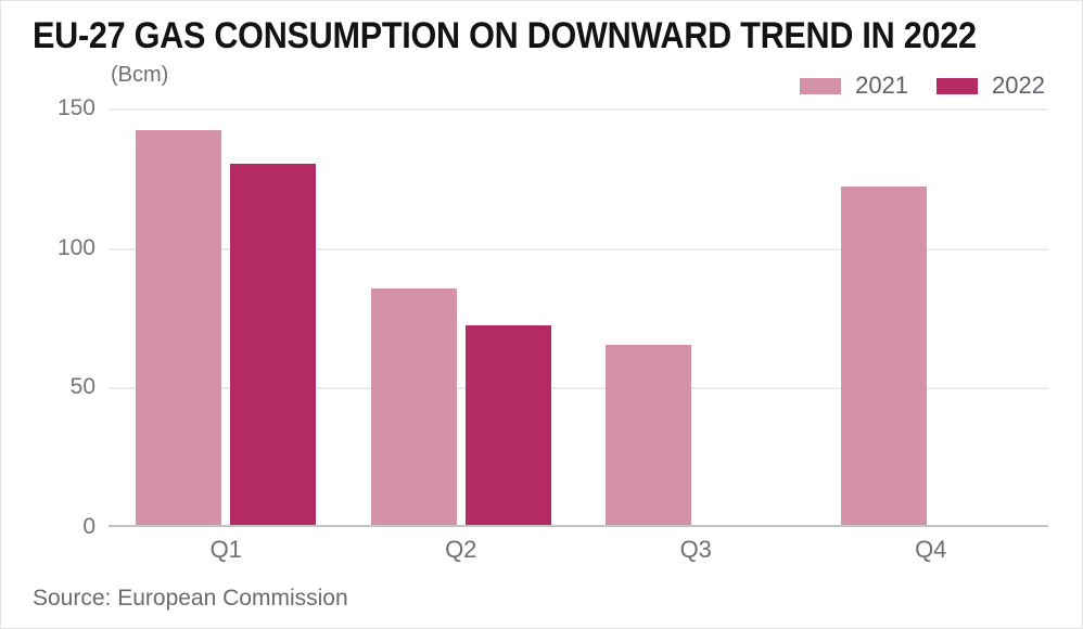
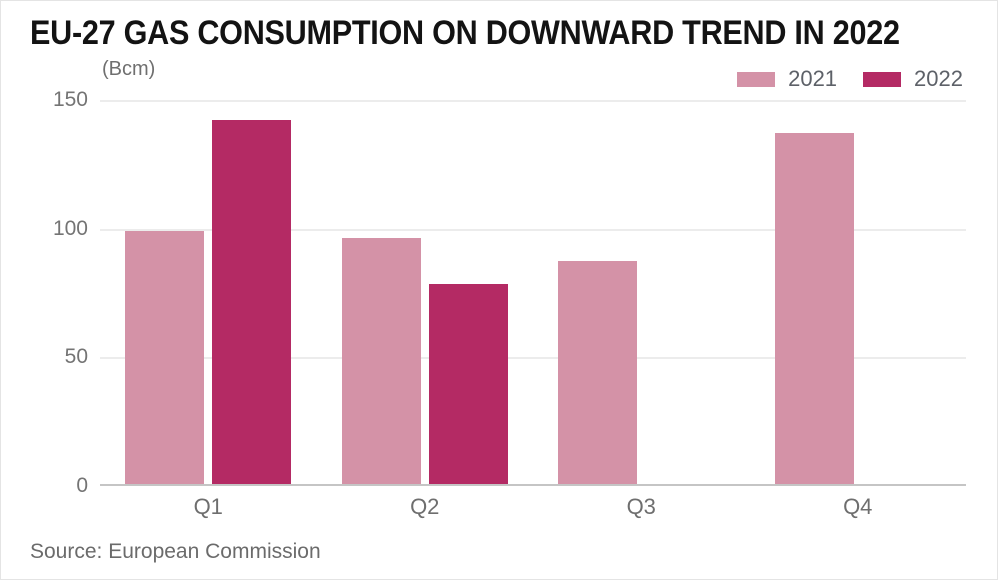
2021/Q1: 142 -> 99
2022/Q1: 130 -> 142
2021/Q2: 85 -> 96
2022/Q2: 72 -> 78
2021/Q3: 65 -> 87
2021/Q4: 122 -> 137
